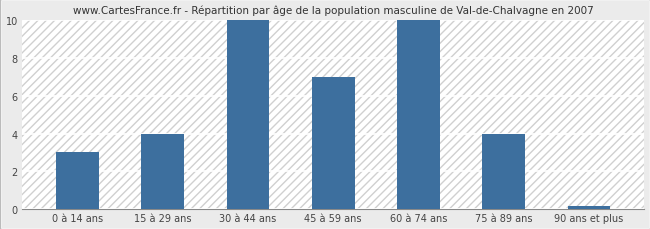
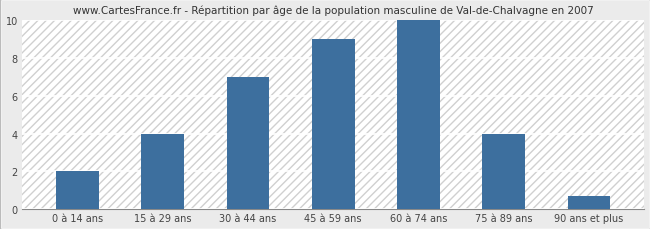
0 à 14 ans: 3.0 -> 2.0
30 à 44 ans: 10.0 -> 7.0
45 à 59 ans: 7.0 -> 9.0
90 ans et plus: 0.1 -> 0.7
